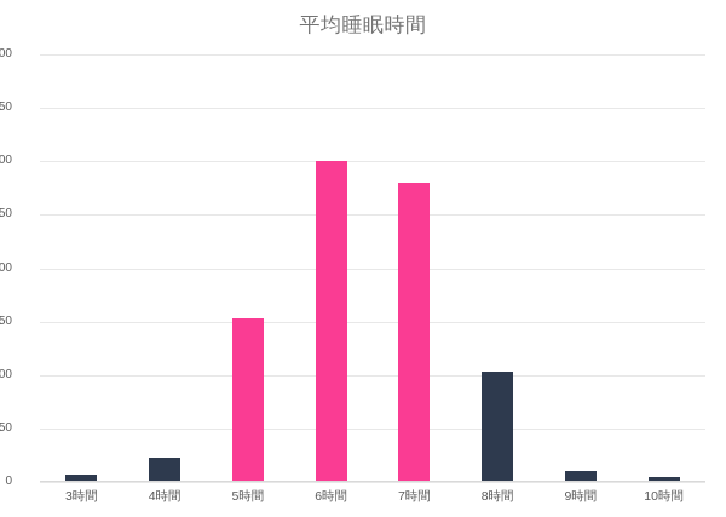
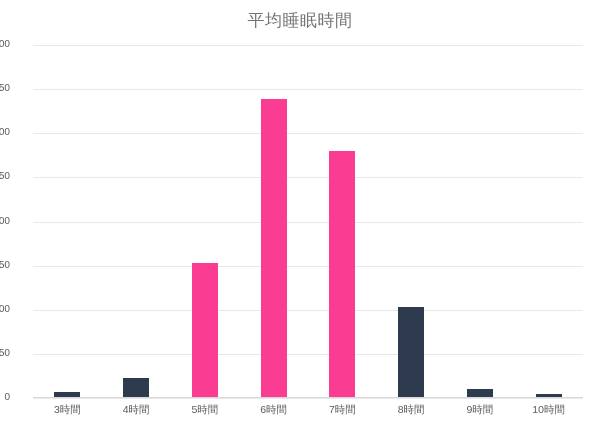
6時間: 300 -> 340
